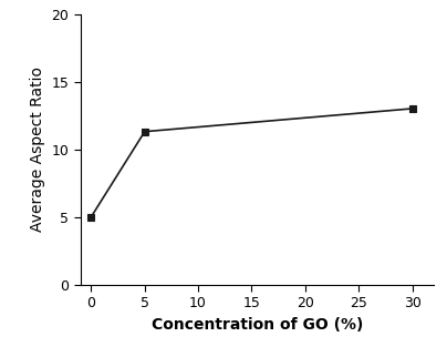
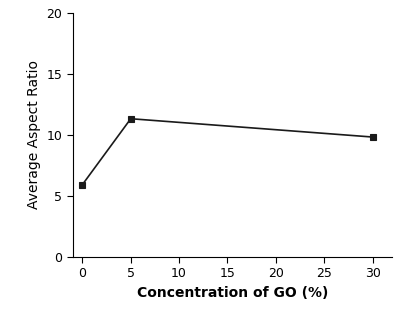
0: 5.0 -> 5.9
30: 13.0 -> 9.8
